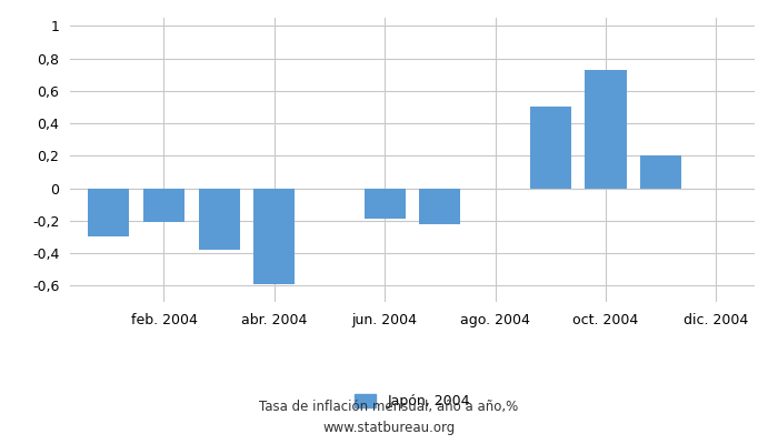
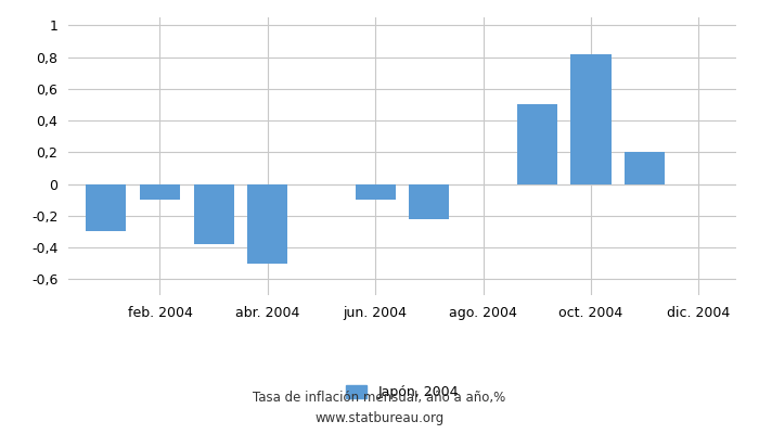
feb. 2004: -0,21 -> -0,10
abr. 2004: -0,59 -> -0,50
jun. 2004: -0,19 -> -0,10
oct. 2004: 0,73 -> 0,82
